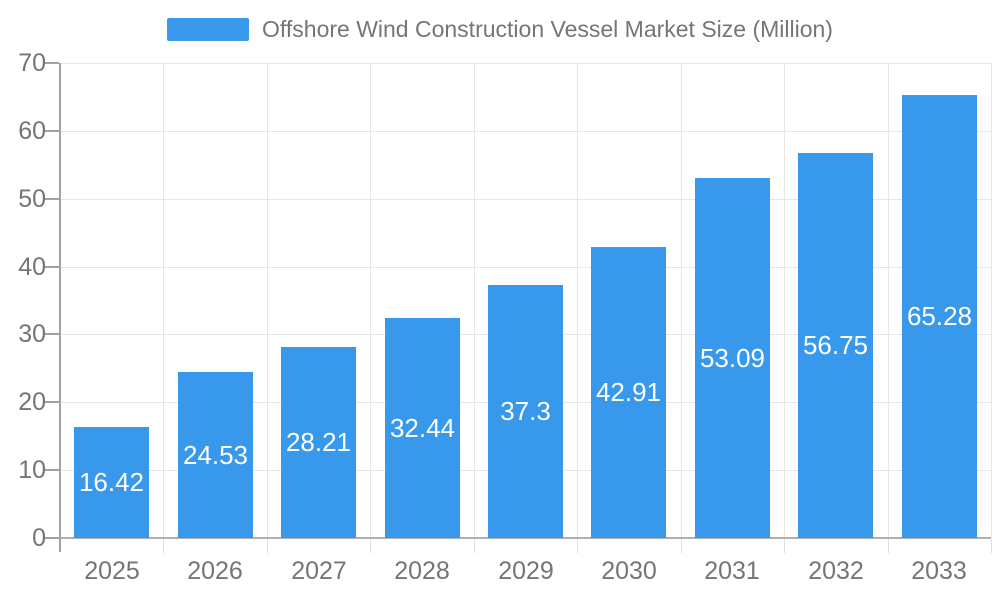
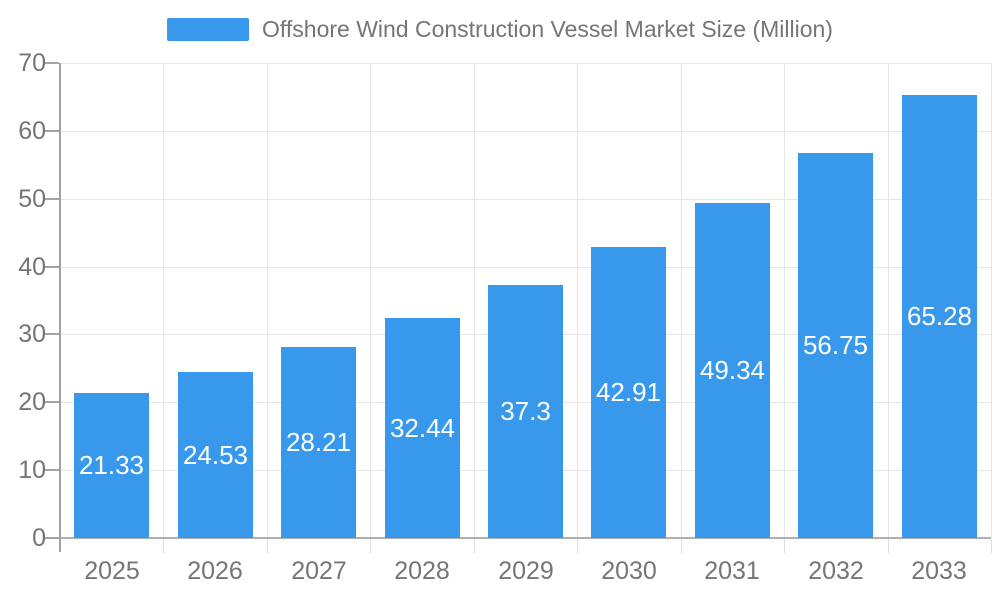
2025: 16.42 -> 21.33
2031: 53.09 -> 49.34
